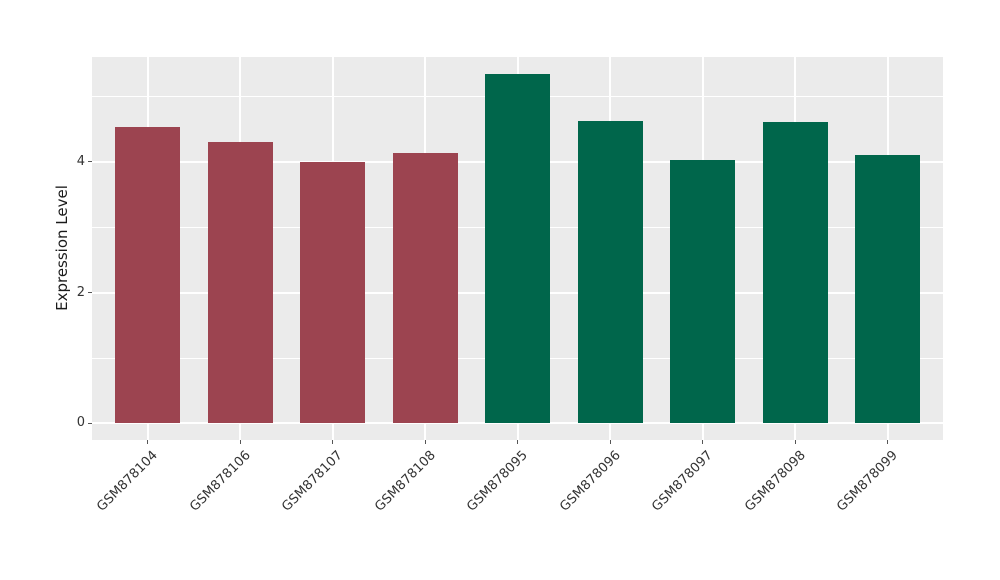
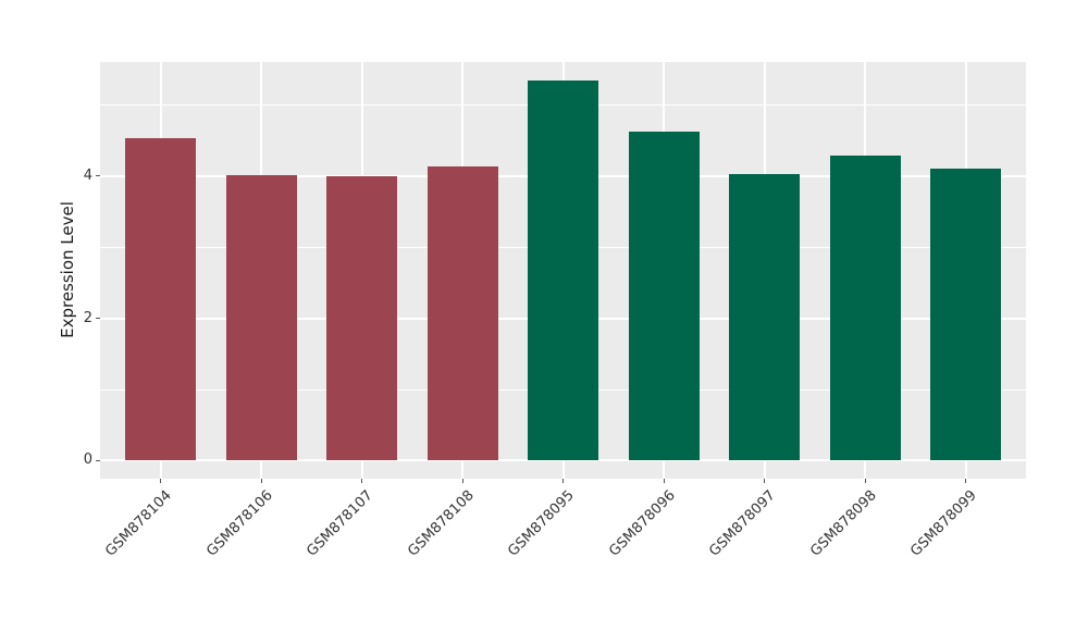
GSM878106: 4.3 -> 4.0
GSM878098: 4.6 -> 4.3
